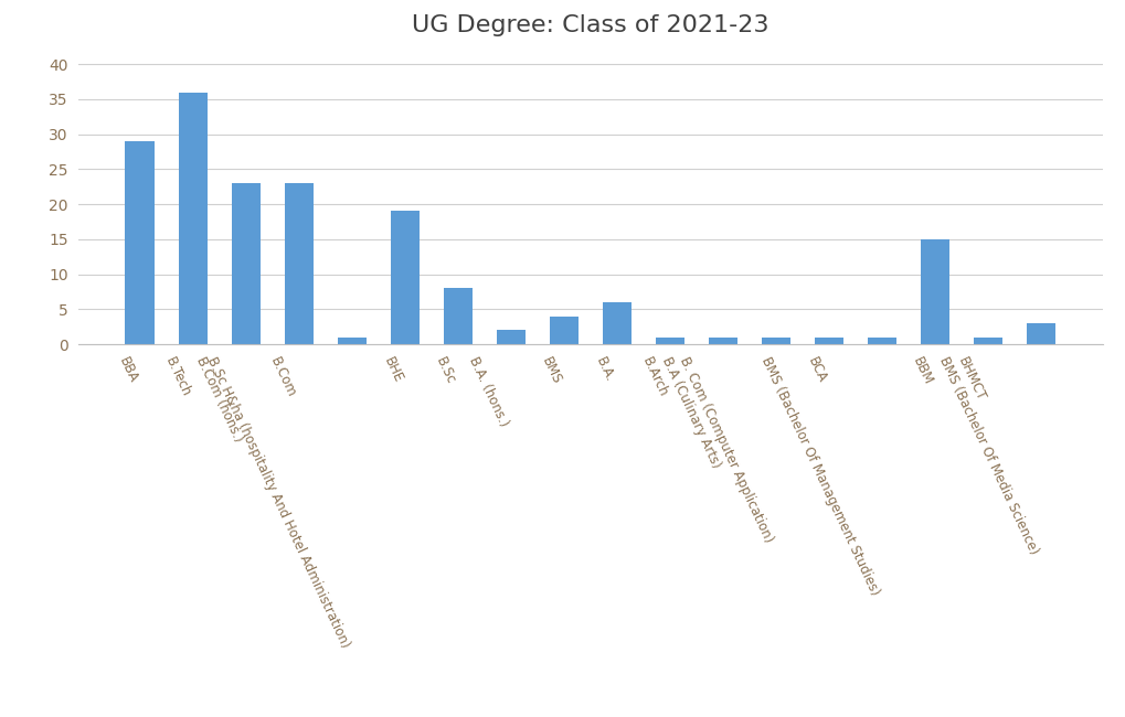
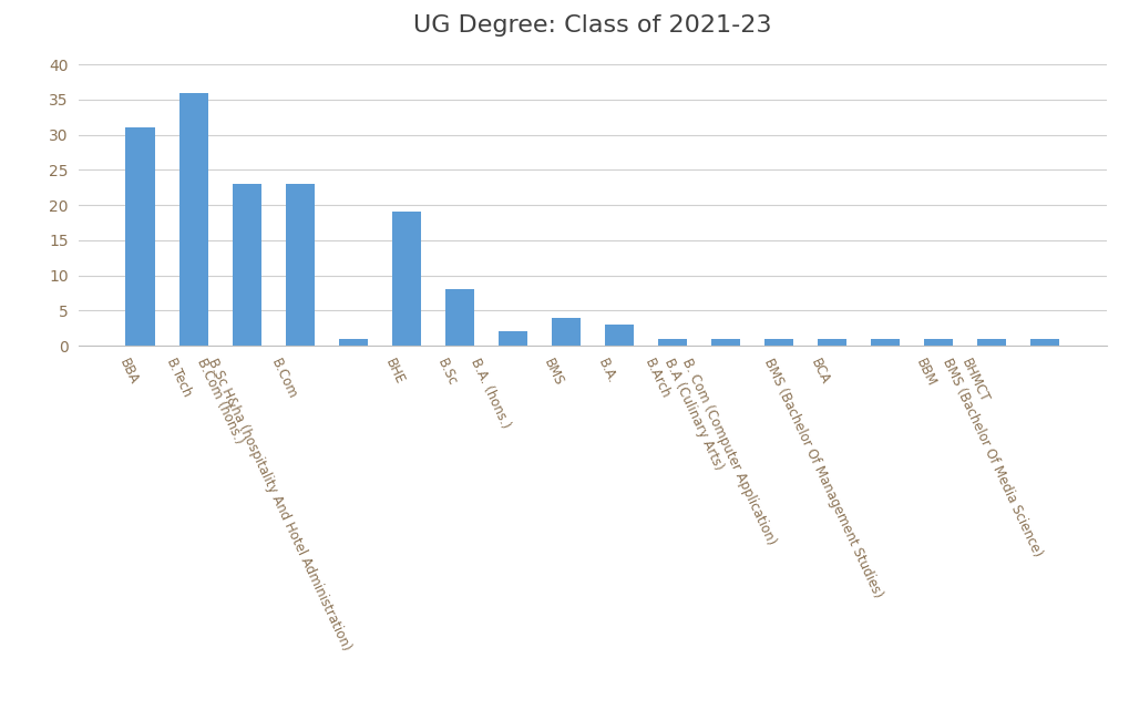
BBA: 29 -> 31
B.A.: 6 -> 3
BBM: 15 -> 1
BMS (Bachelor Of Media Science): 3 -> 1
